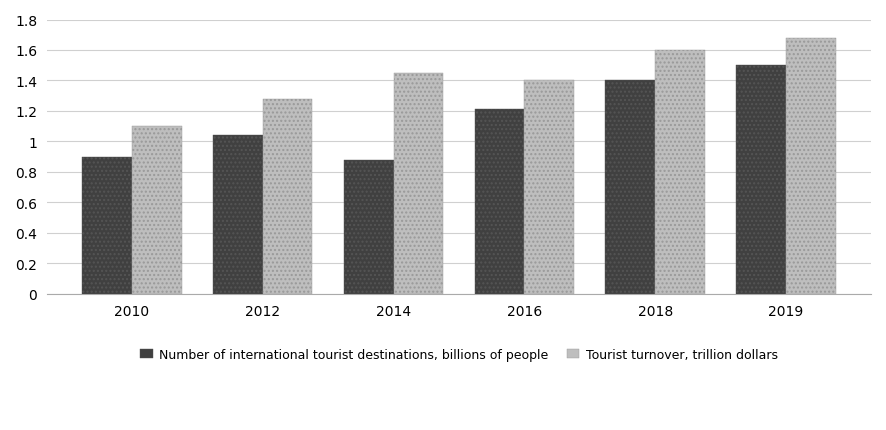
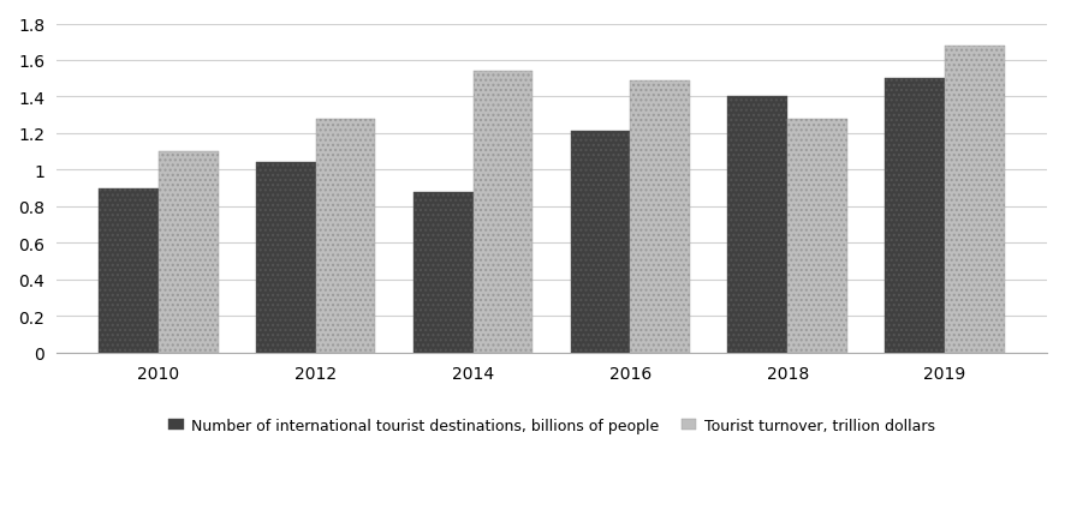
Tourist turnover, trillion dollars/2014: 1.45 -> 1.54
Tourist turnover, trillion dollars/2016: 1.40 -> 1.49
Tourist turnover, trillion dollars/2018: 1.60 -> 1.28
